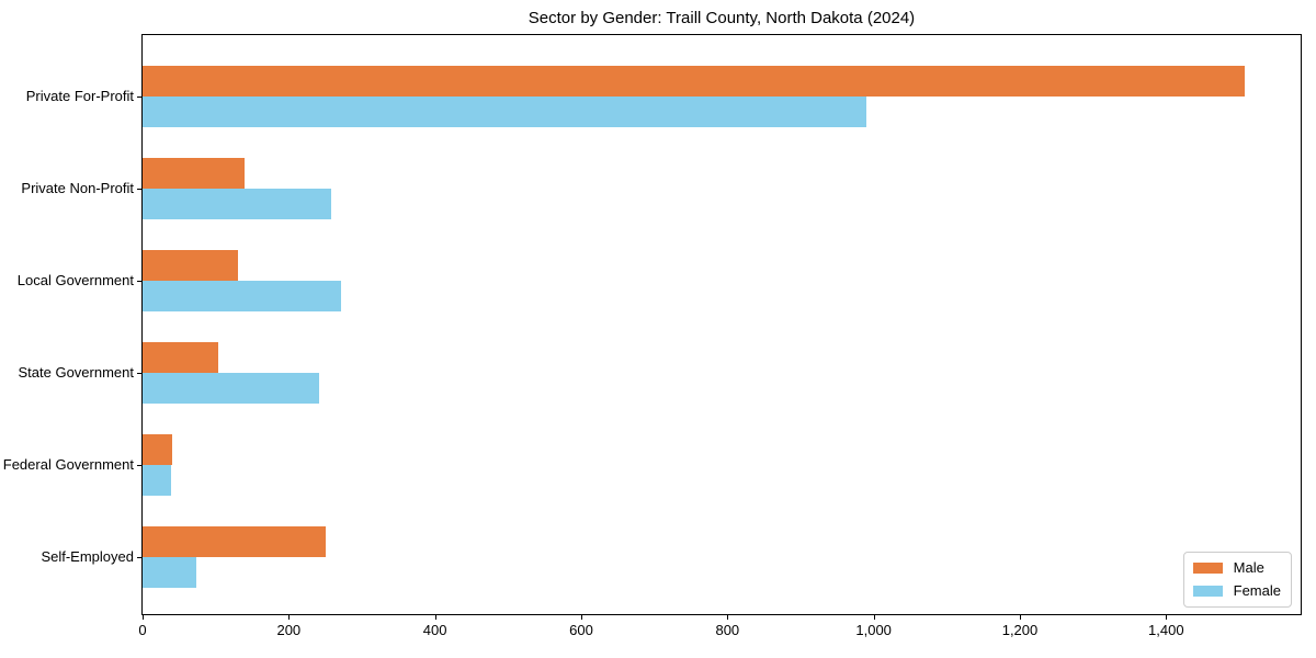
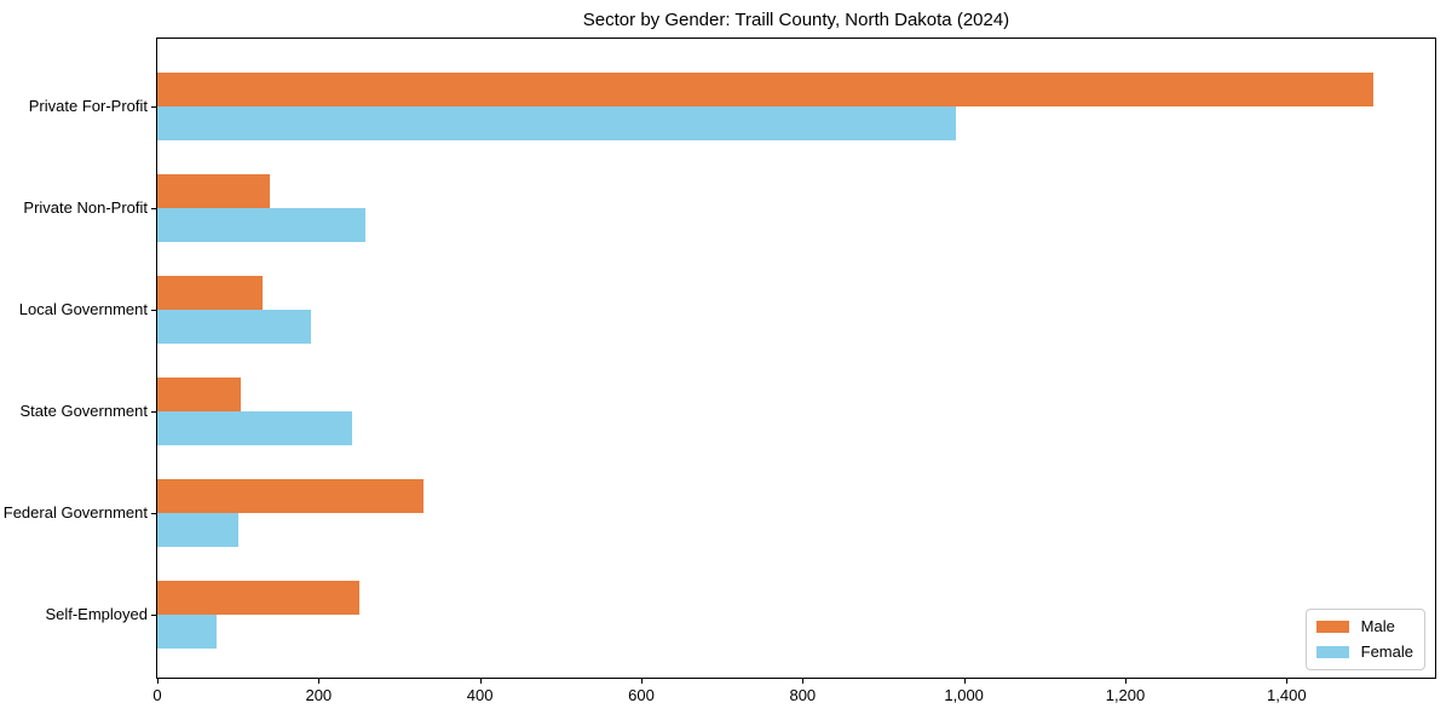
Female/Local Government: 270 -> 190
Male/Federal Government: 40 -> 330
Female/Federal Government: 40 -> 100
